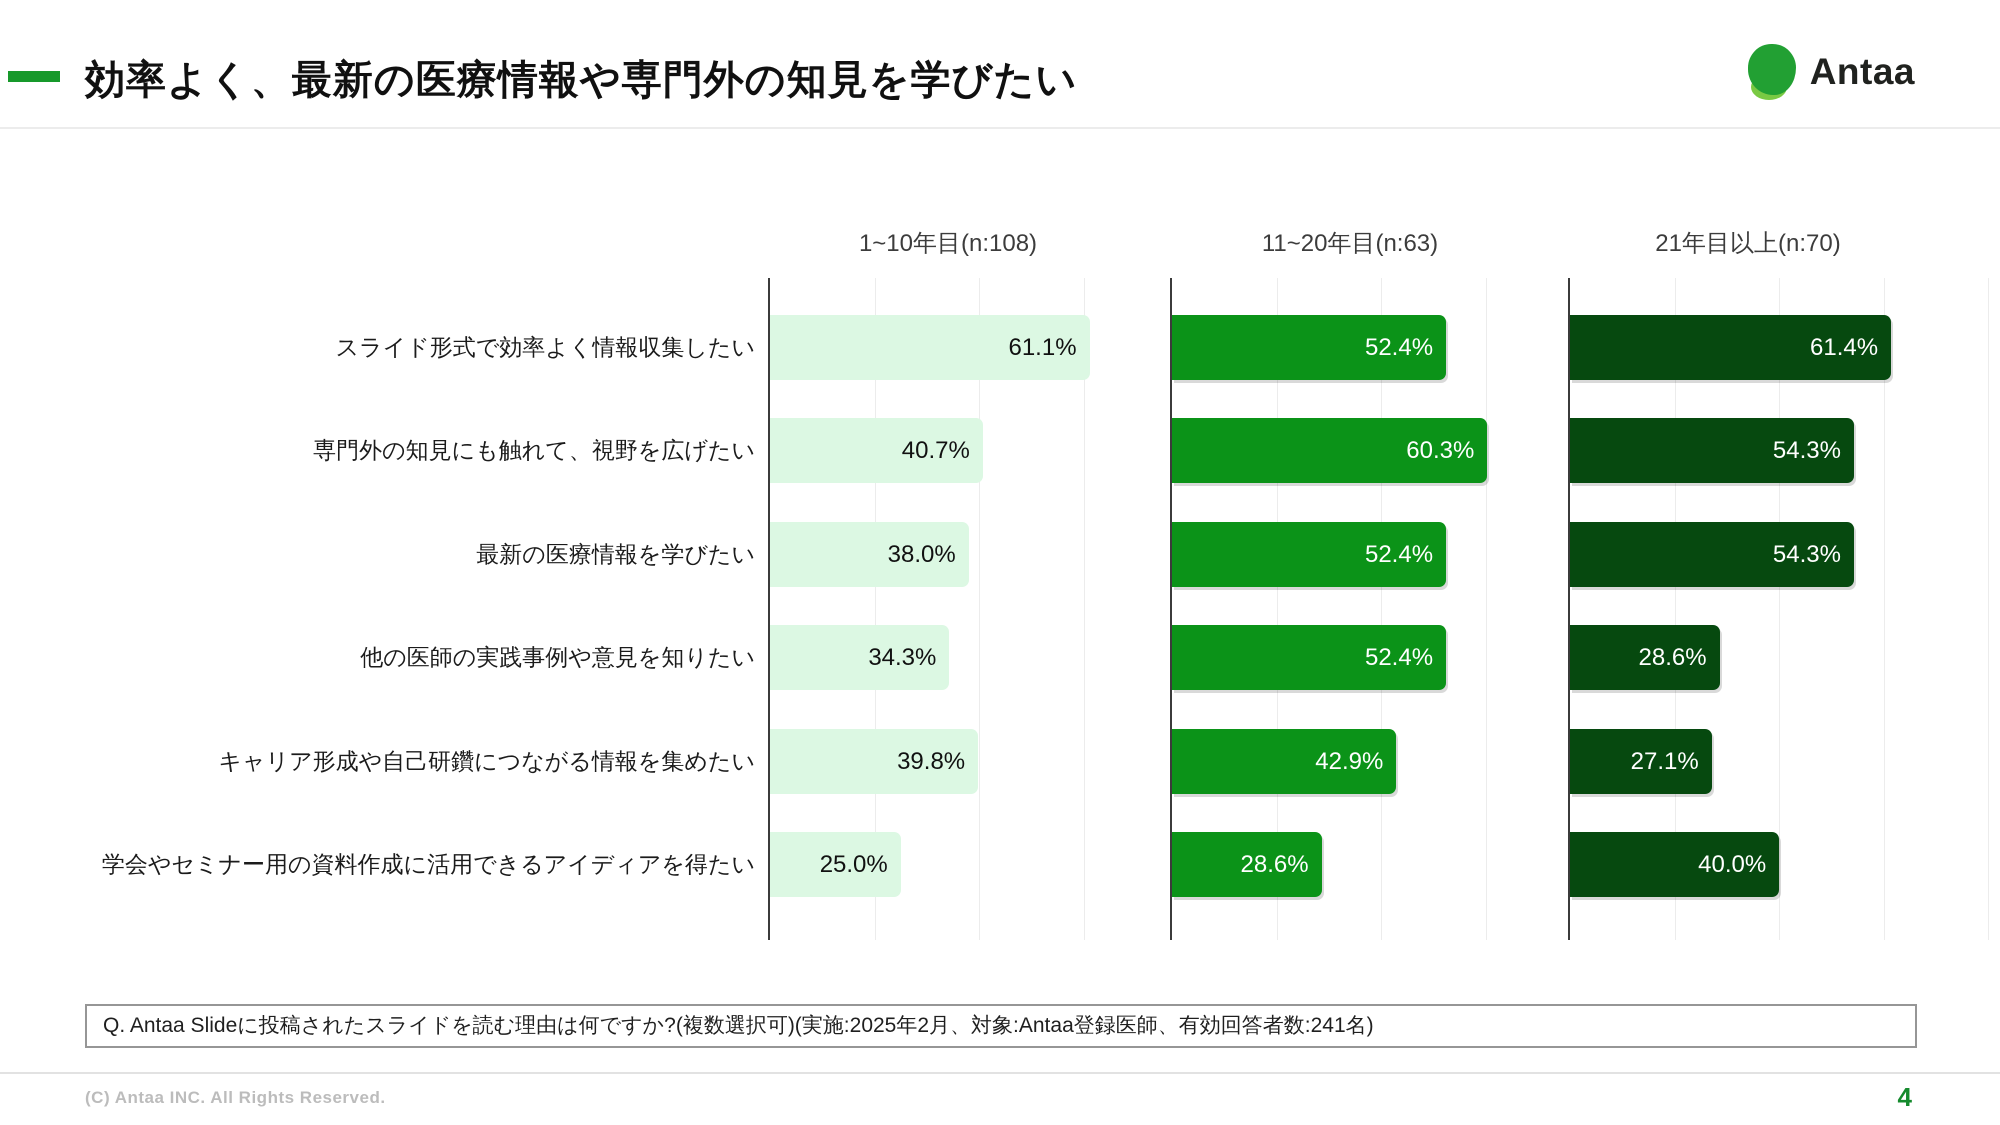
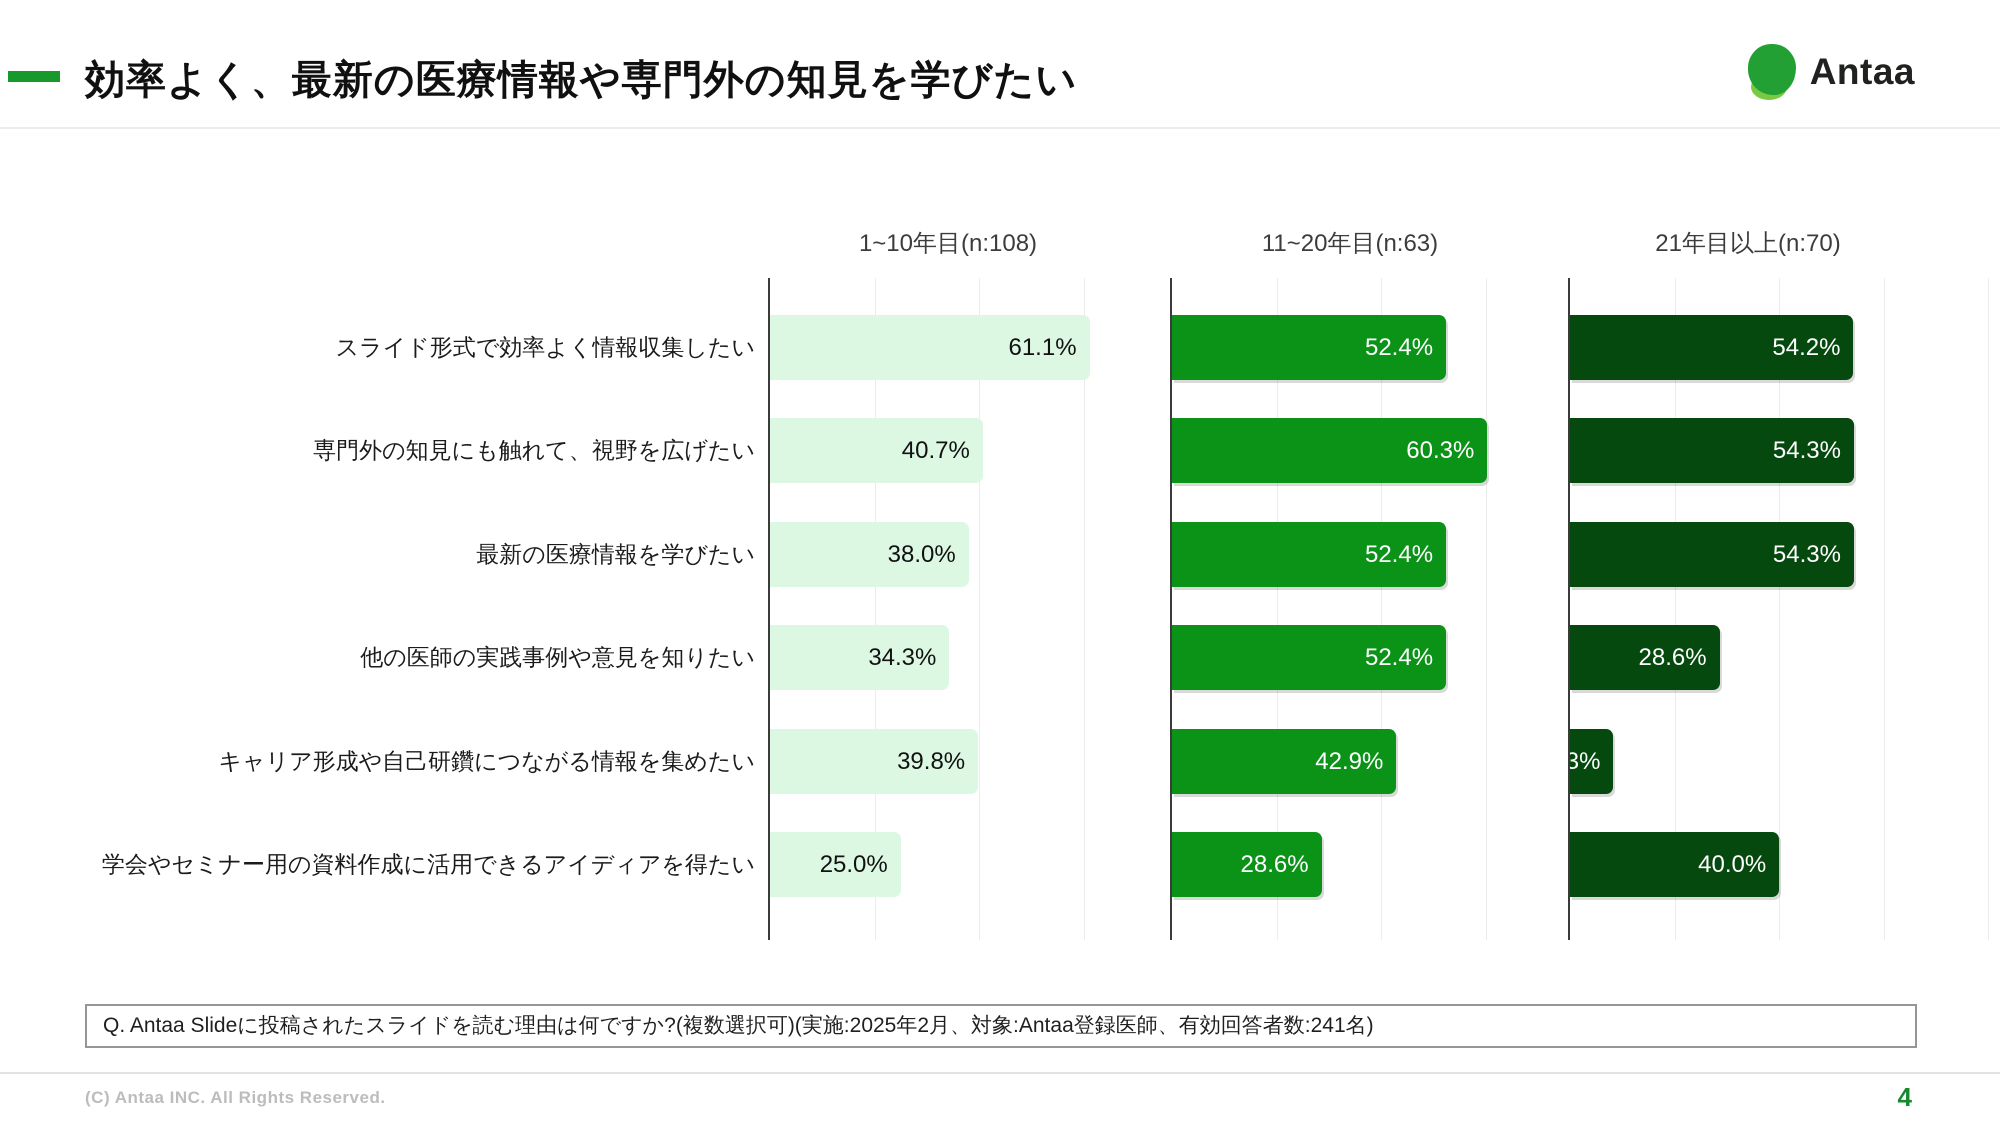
21年目以上(n:70)/スライド形式で効率よく情報収集したい: 61.4% -> 54.2%
21年目以上(n:70)/キャリア形成や自己研鑽につながる情報を集めたい: 27.1% -> 8.3%
